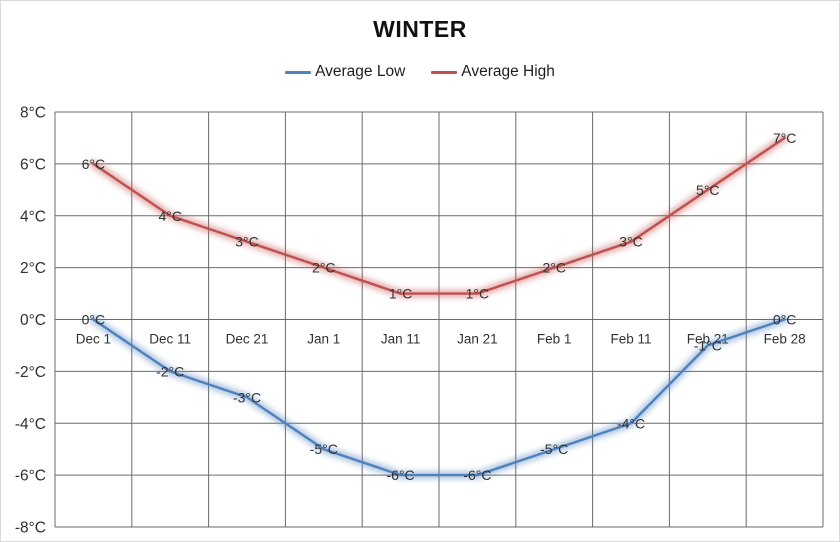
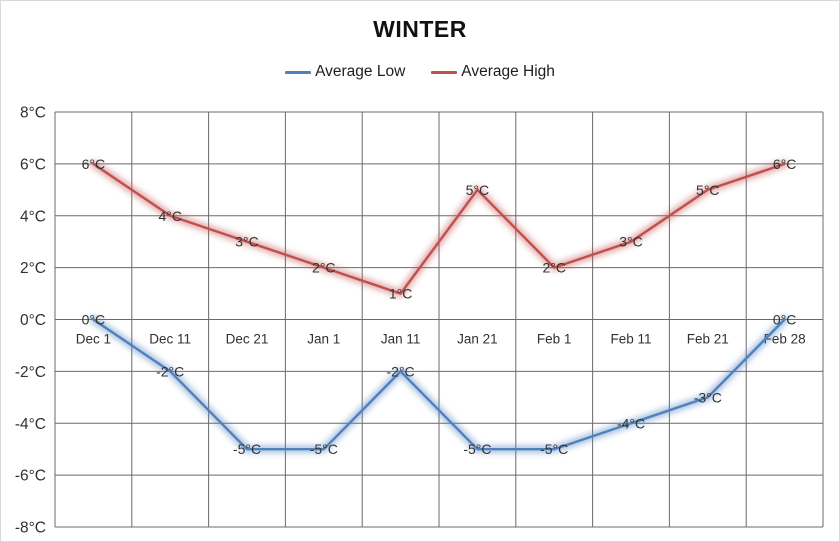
Average Low/Dec 21: -3°C -> -5°C
Average Low/Jan 11: -6°C -> -2°C
Average Low/Jan 21: -6°C -> -5°C
Average High/Jan 21: 1°C -> 5°C
Average Low/Feb 21: -1°C -> -3°C
Average High/Feb 28: 7°C -> 6°C
